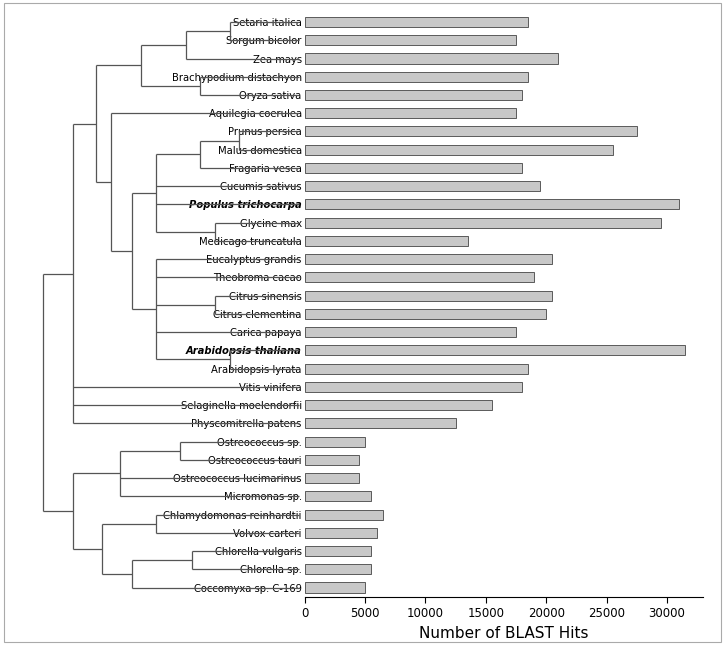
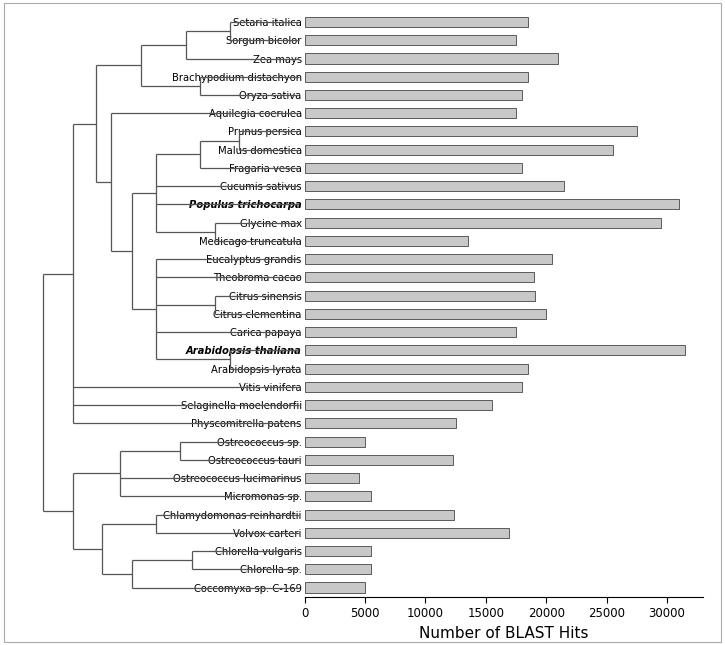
Cucumis sativus: 19500 -> 21500
Citrus sinensis: 20500 -> 19100
Ostreococcus tauri: 4500 -> 12300
Chlamydomonas reinhardtii: 6500 -> 12400
Volvox carteri: 6000 -> 16900
